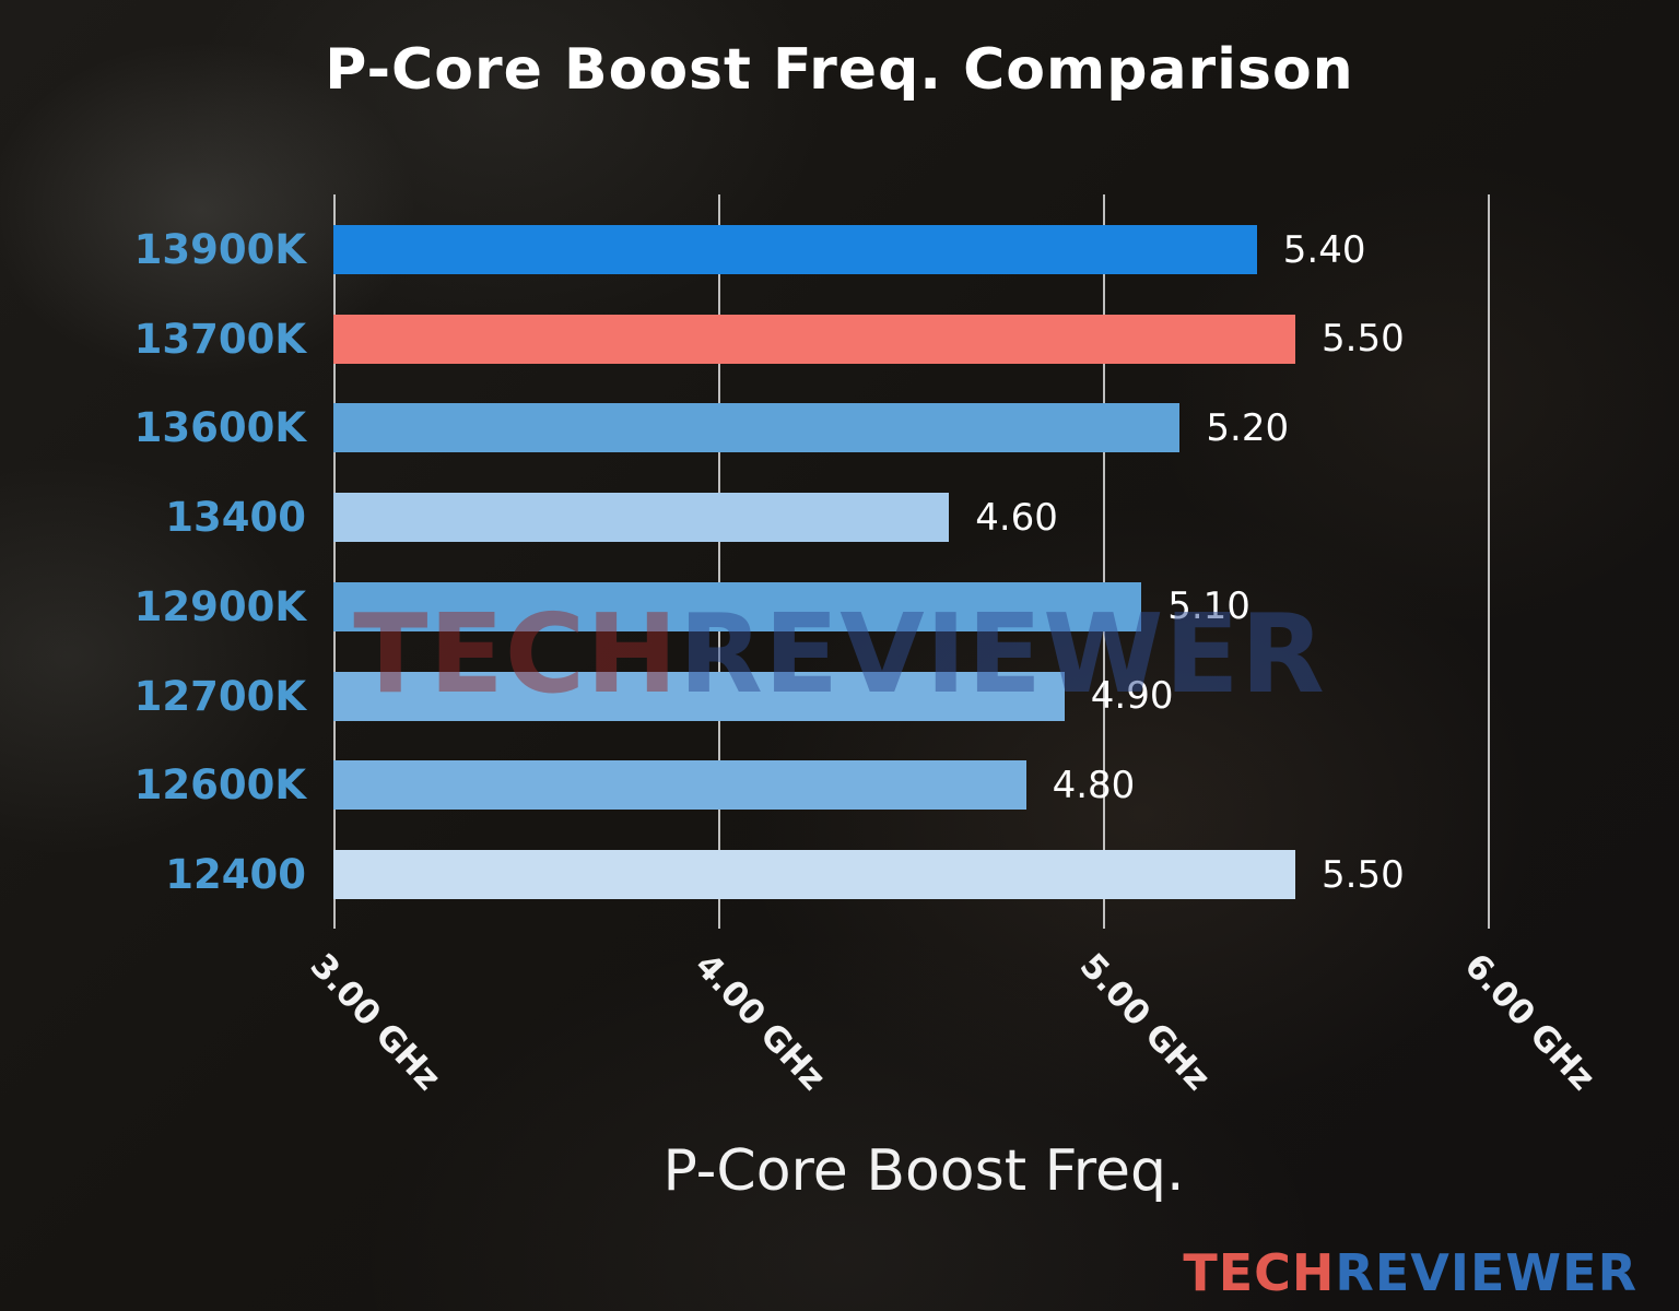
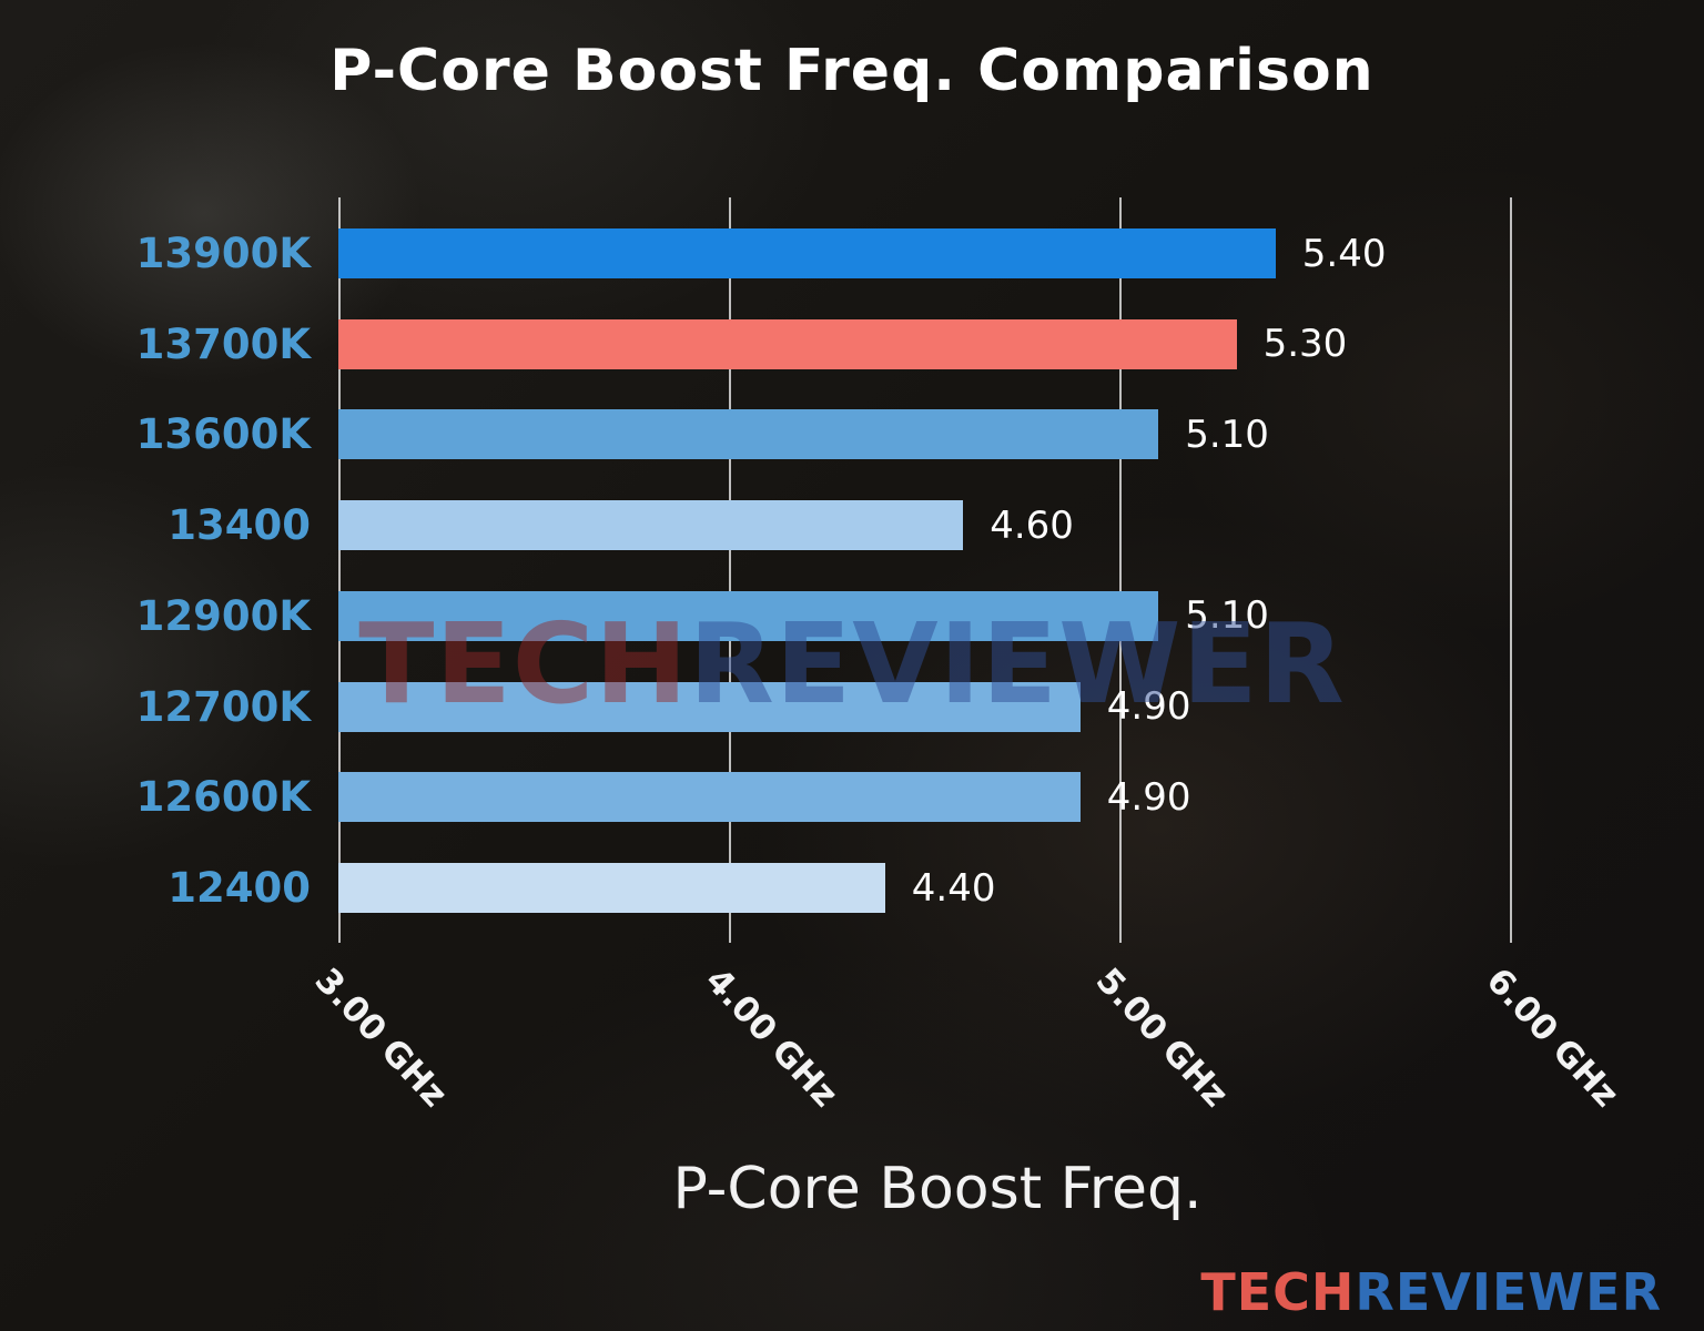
13700K: 5.50 -> 5.30
13600K: 5.20 -> 5.10
12600K: 4.80 -> 4.90
12400: 5.50 -> 4.40
